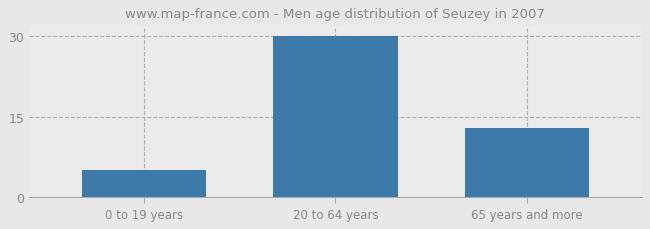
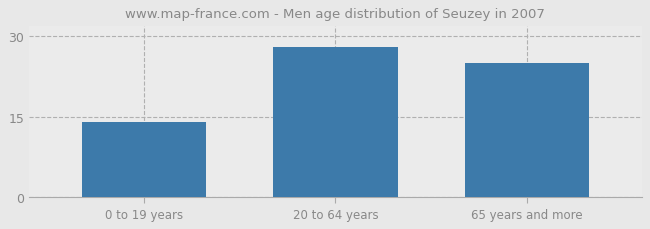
0 to 19 years: 5 -> 14
20 to 64 years: 30 -> 28
65 years and more: 13 -> 25
